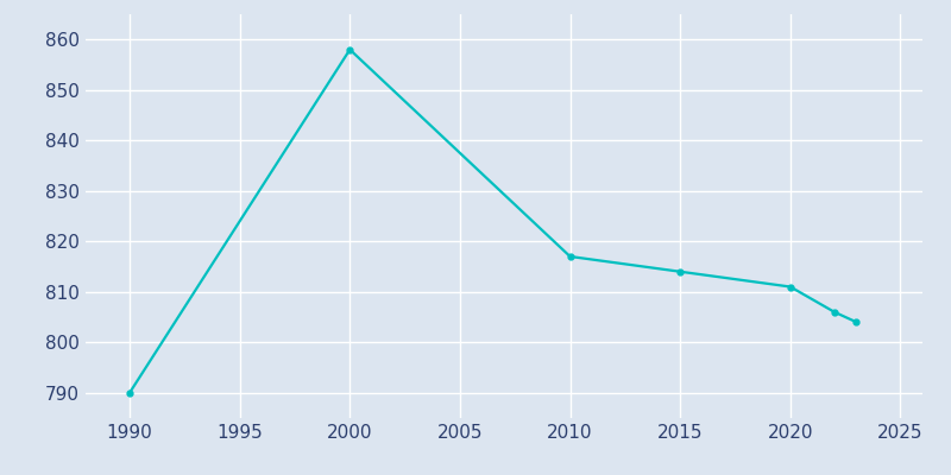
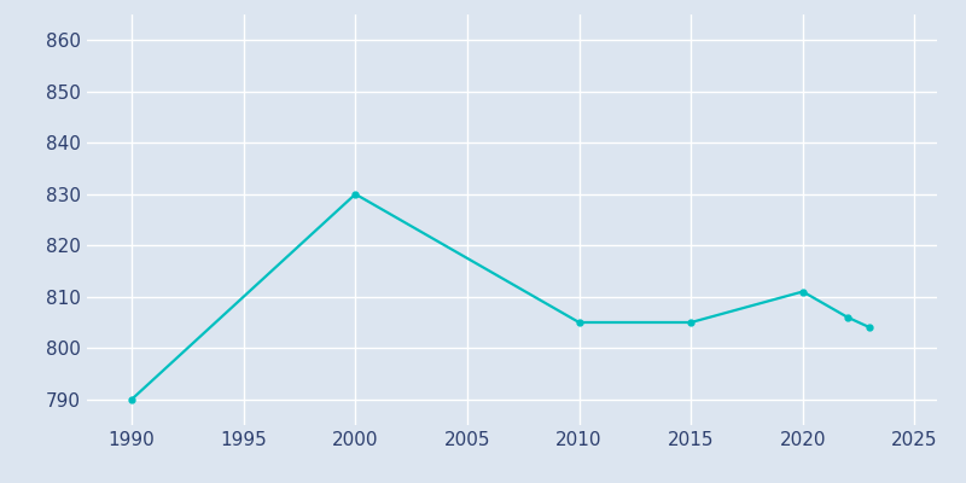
2000: 858 -> 830
2010: 817 -> 805
2015: 814 -> 805
